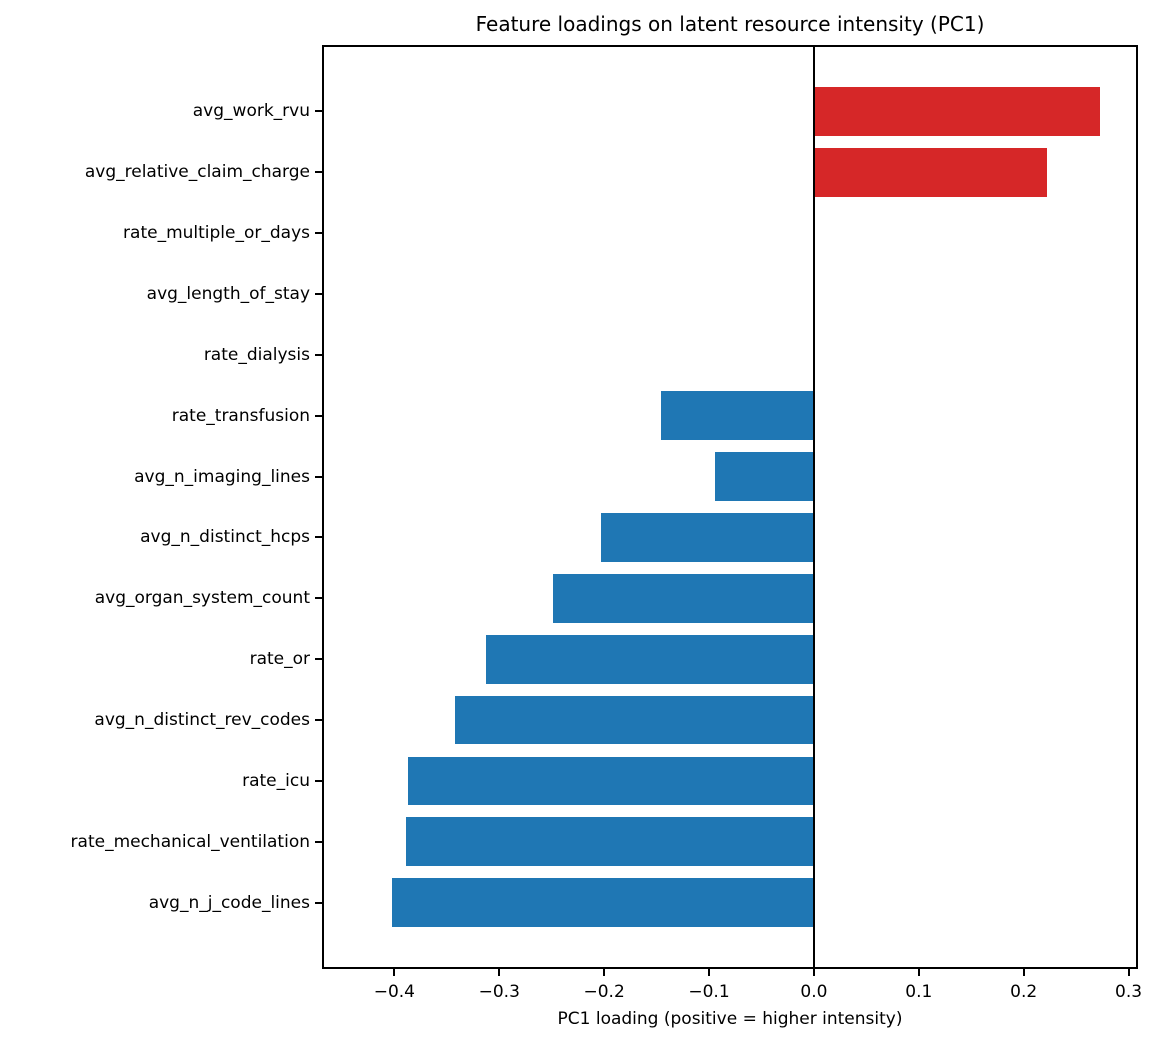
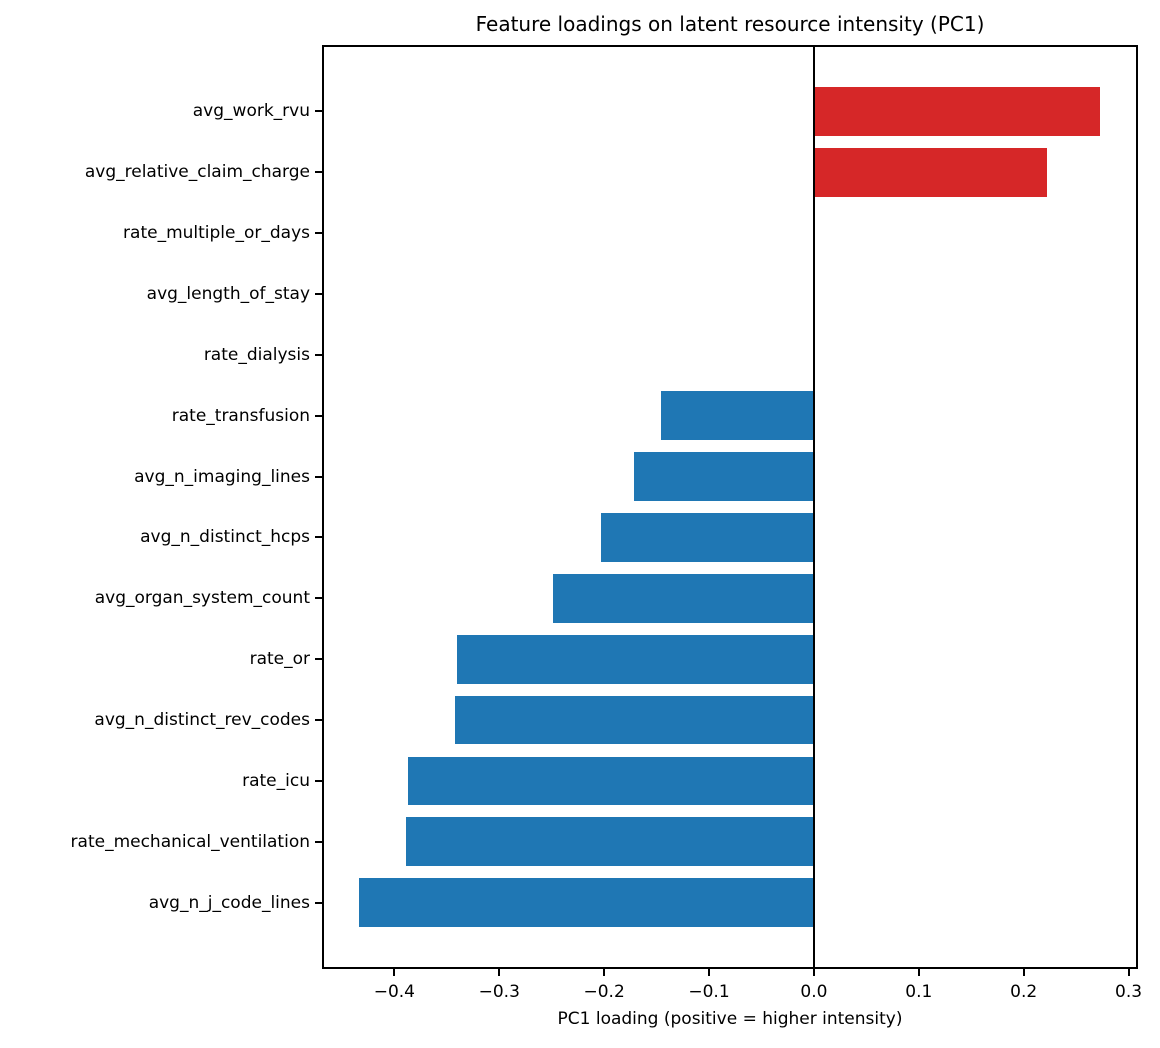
avg_n_imaging_lines: -0.094 -> -0.172
rate_or: -0.313 -> -0.340
avg_n_j_code_lines: -0.402 -> -0.434
